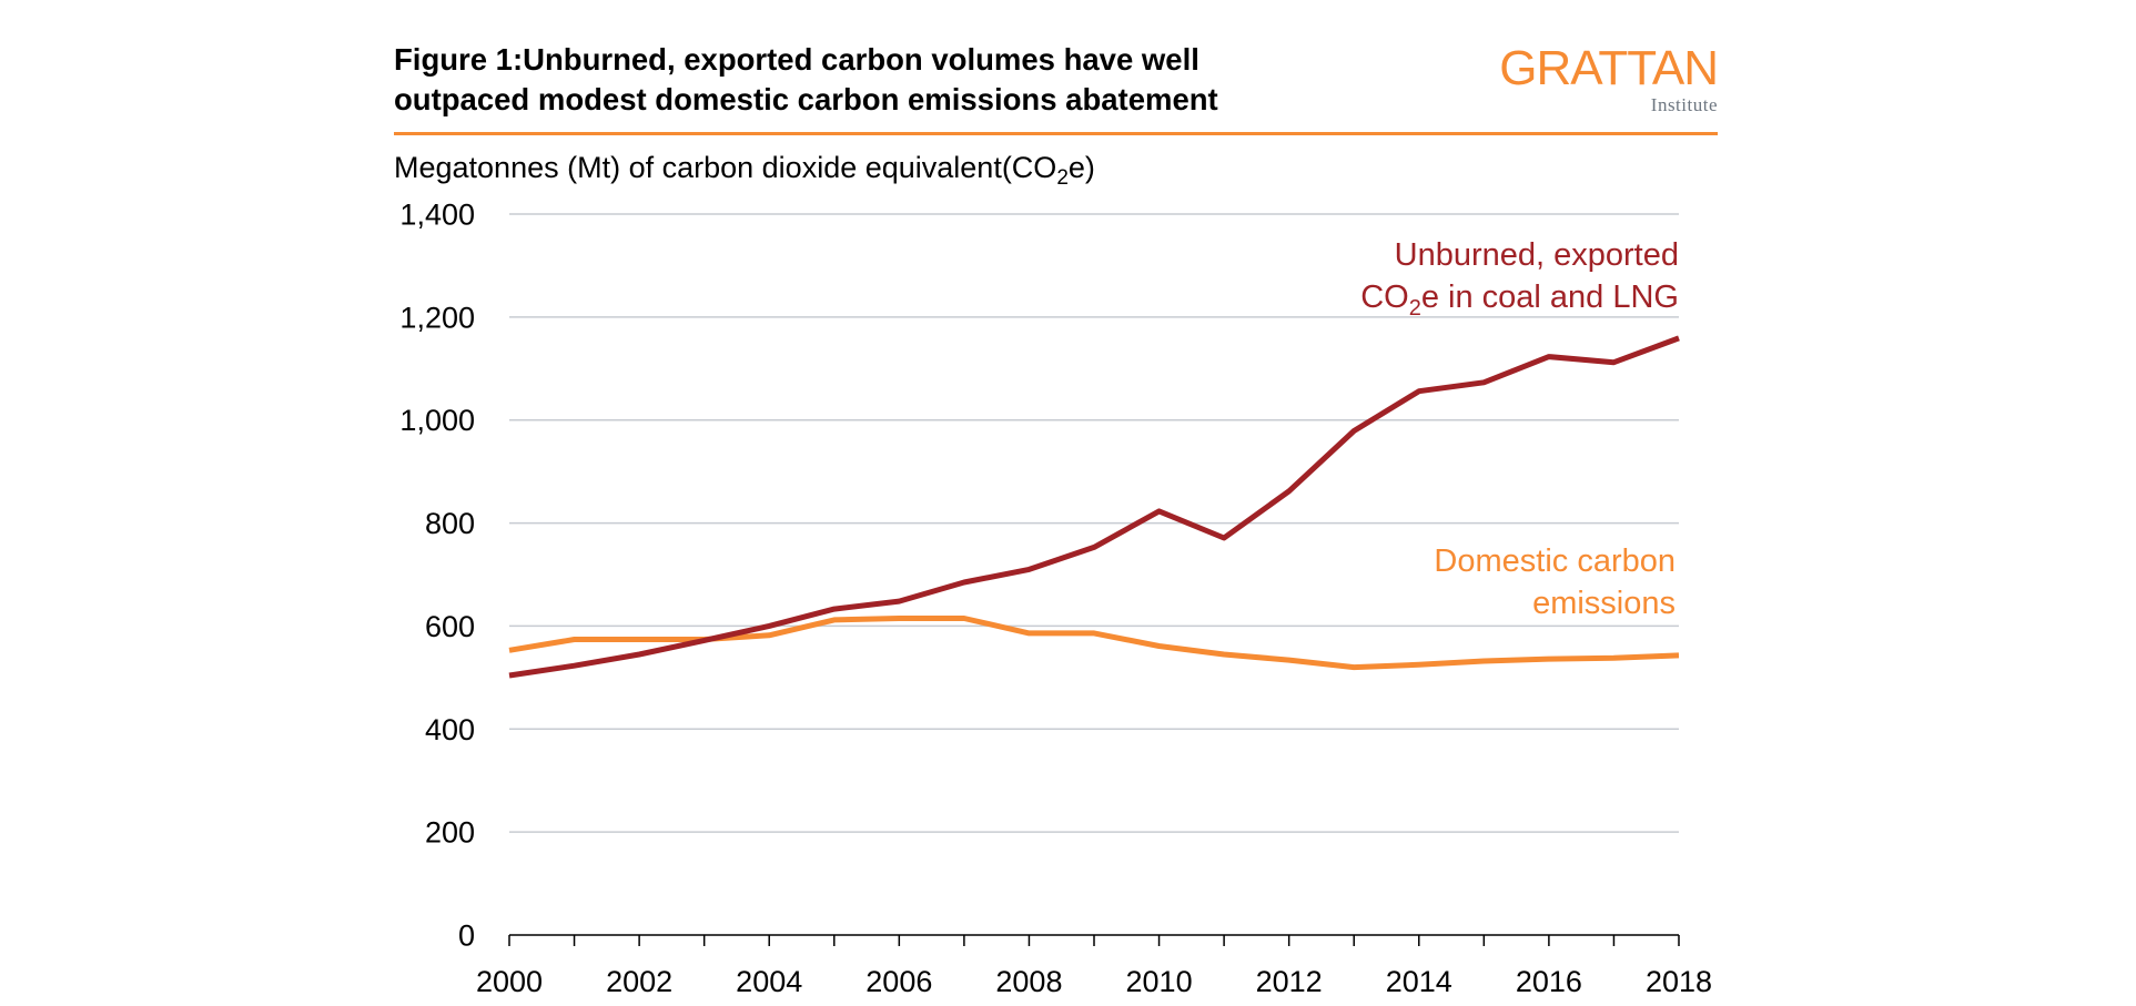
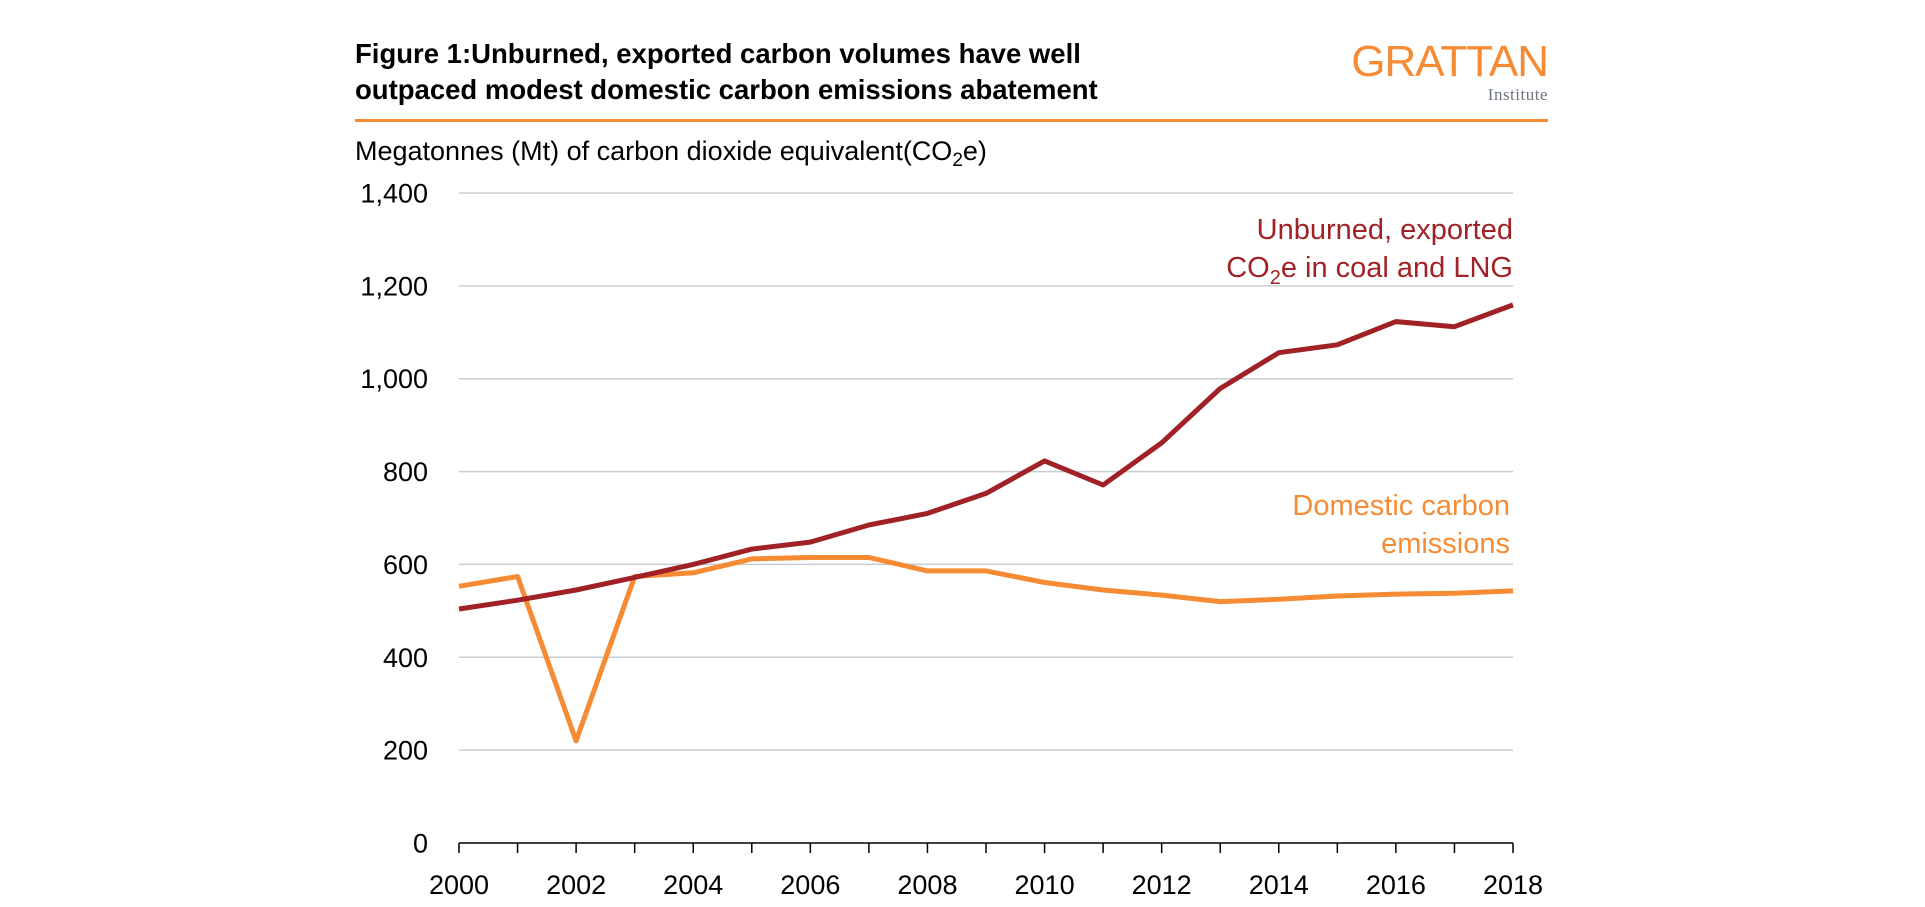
Domestic carbon emissions/2002: 570 -> 220
